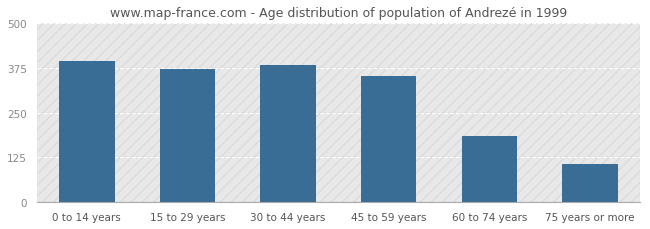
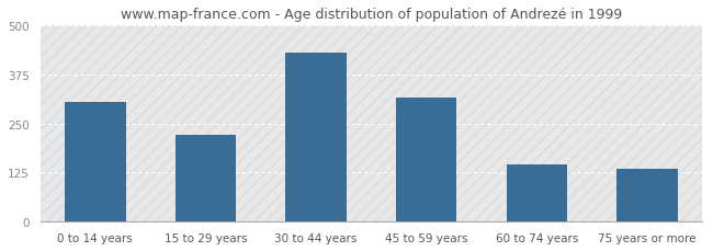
0 to 14 years: 393 -> 305
15 to 29 years: 372 -> 220
30 to 44 years: 383 -> 430
45 to 59 years: 352 -> 315
60 to 74 years: 185 -> 145
75 years or more: 108 -> 135
